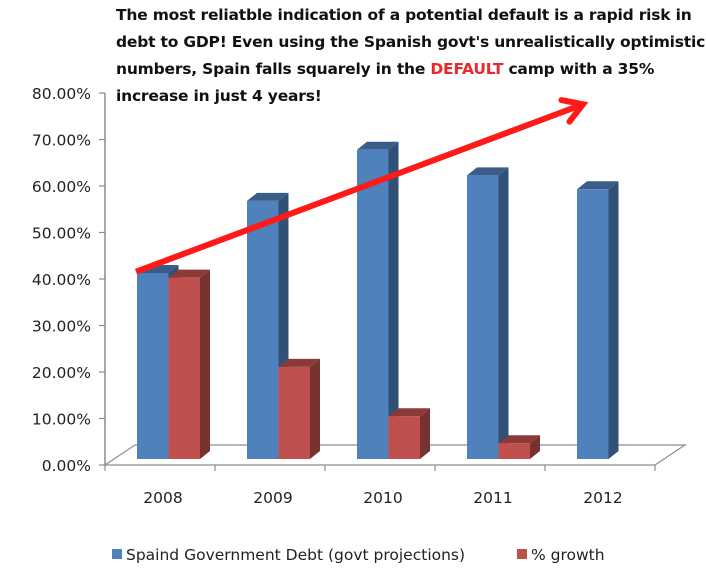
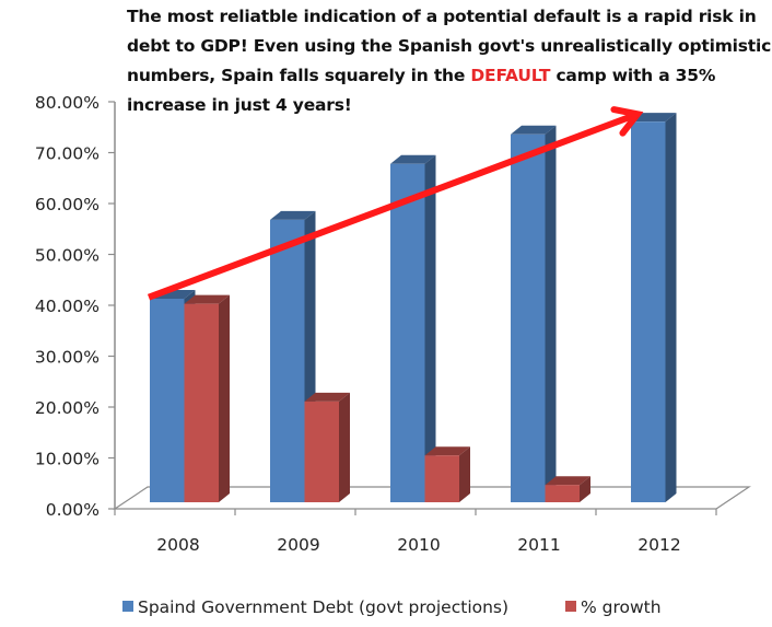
Spaind Government Debt (govt projections)/2011: 61% -> 72%
Spaind Government Debt (govt projections)/2012: 58% -> 75%
